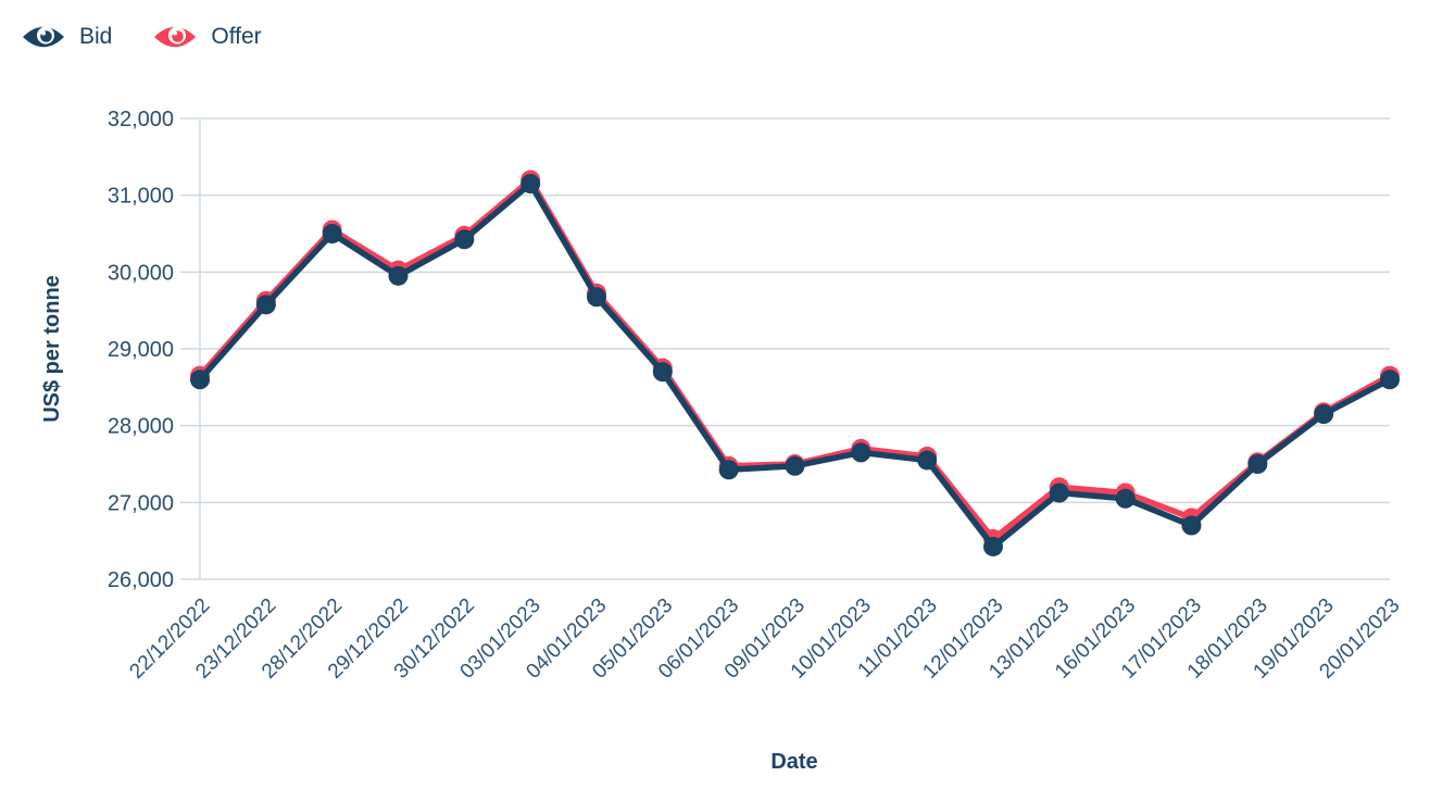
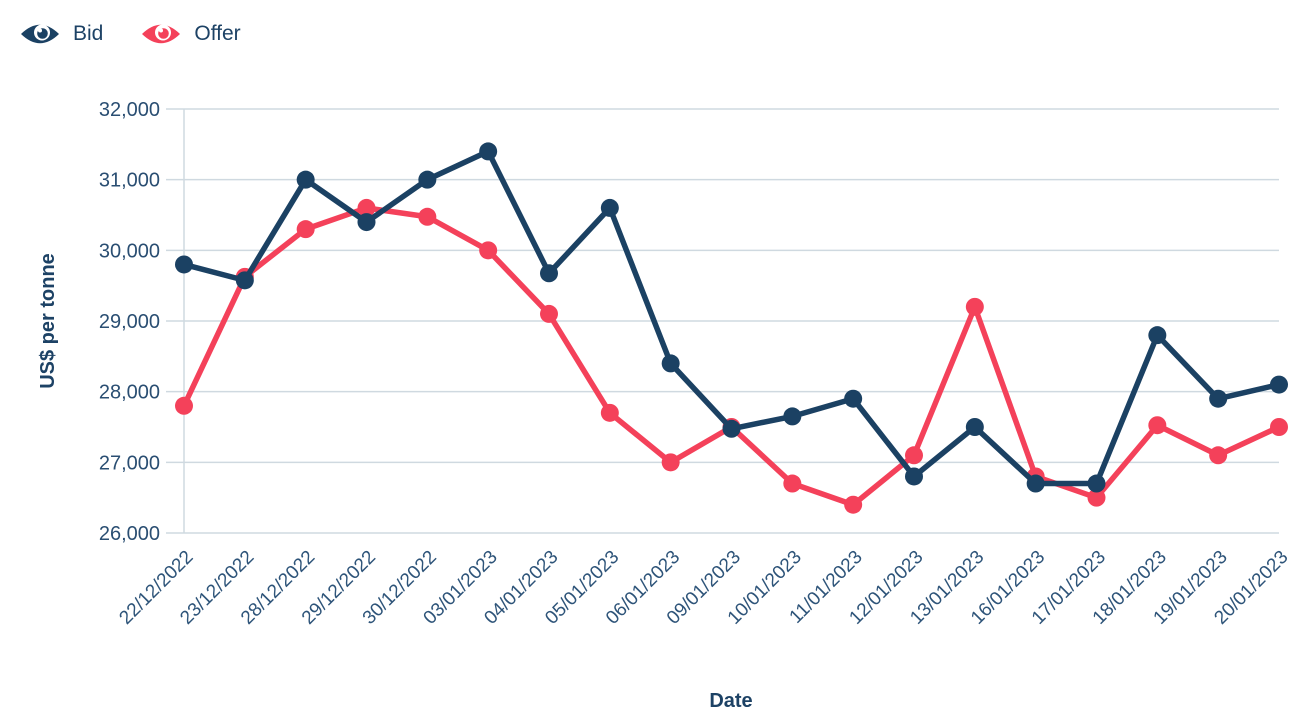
Bid/22/12/2022: 28600 -> 29800
Offer/22/12/2022: 28600 -> 27800
Bid/28/12/2022: 30500 -> 31000
Offer/28/12/2022: 30600 -> 30300
Bid/29/12/2022: 30000 -> 30400
Offer/29/12/2022: 30000 -> 30600
Bid/30/12/2022: 30400 -> 31000
Bid/03/01/2023: 31200 -> 31400
Offer/03/01/2023: 31200 -> 30000
Offer/04/01/2023: 29700 -> 29100
Bid/05/01/2023: 28700 -> 30600
Offer/05/01/2023: 28800 -> 27700
Bid/06/01/2023: 27400 -> 28400
Offer/06/01/2023: 27500 -> 27000
Offer/10/01/2023: 27700 -> 26700
Bid/11/01/2023: 27600 -> 27900
Offer/11/01/2023: 27600 -> 26400
Bid/12/01/2023: 26400 -> 26800
Offer/12/01/2023: 26500 -> 27100
Bid/13/01/2023: 27100 -> 27500
Offer/13/01/2023: 27200 -> 29200
Bid/16/01/2023: 27000 -> 26700
Offer/16/01/2023: 27100 -> 26800
Offer/17/01/2023: 26800 -> 26500
Bid/18/01/2023: 27500 -> 28800
Bid/19/01/2023: 28200 -> 27900
Offer/19/01/2023: 28200 -> 27100
Bid/20/01/2023: 28600 -> 28100
Offer/20/01/2023: 28600 -> 27500
